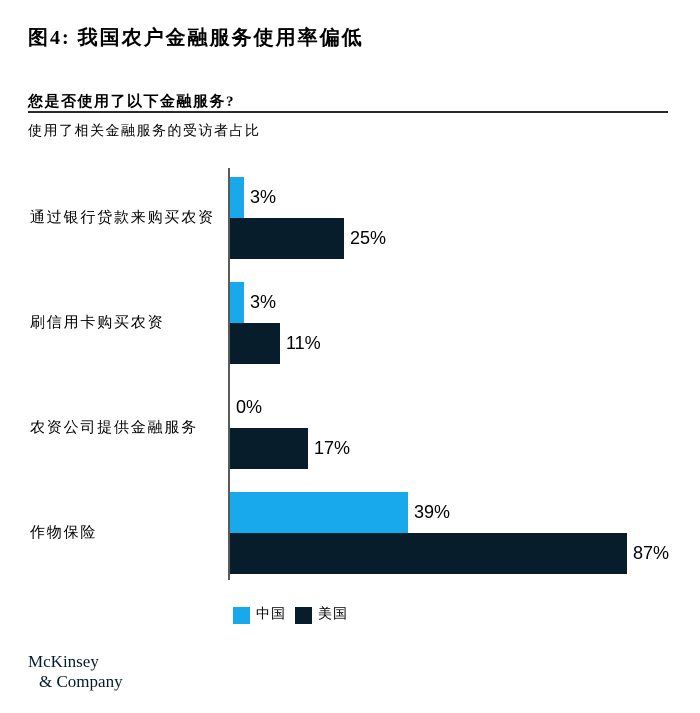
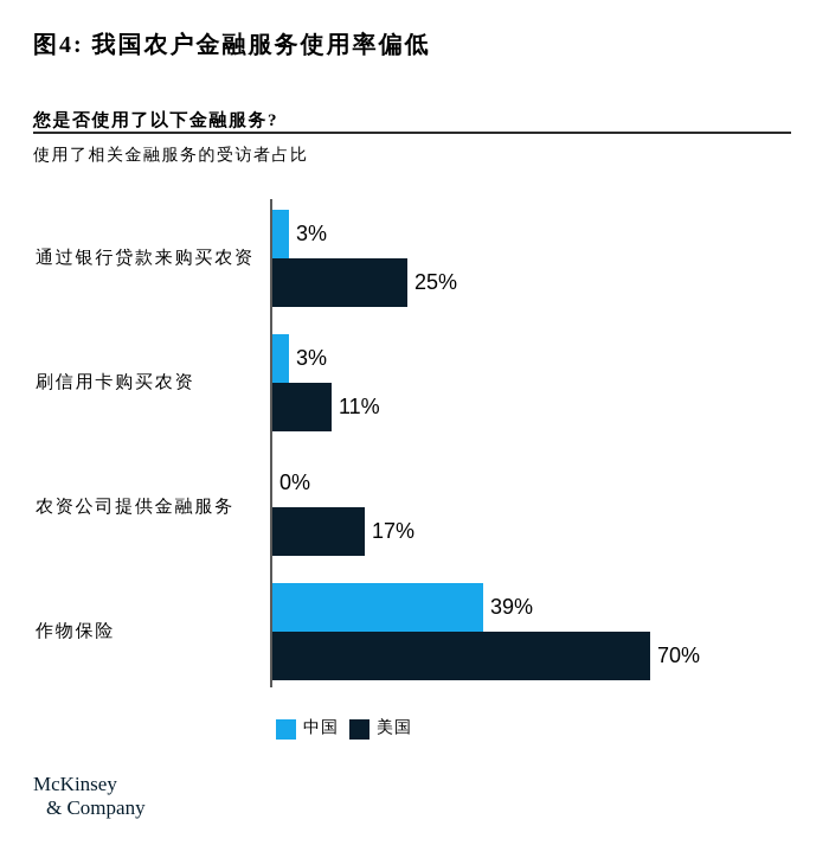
美国/作物保险: 87% -> 70%
